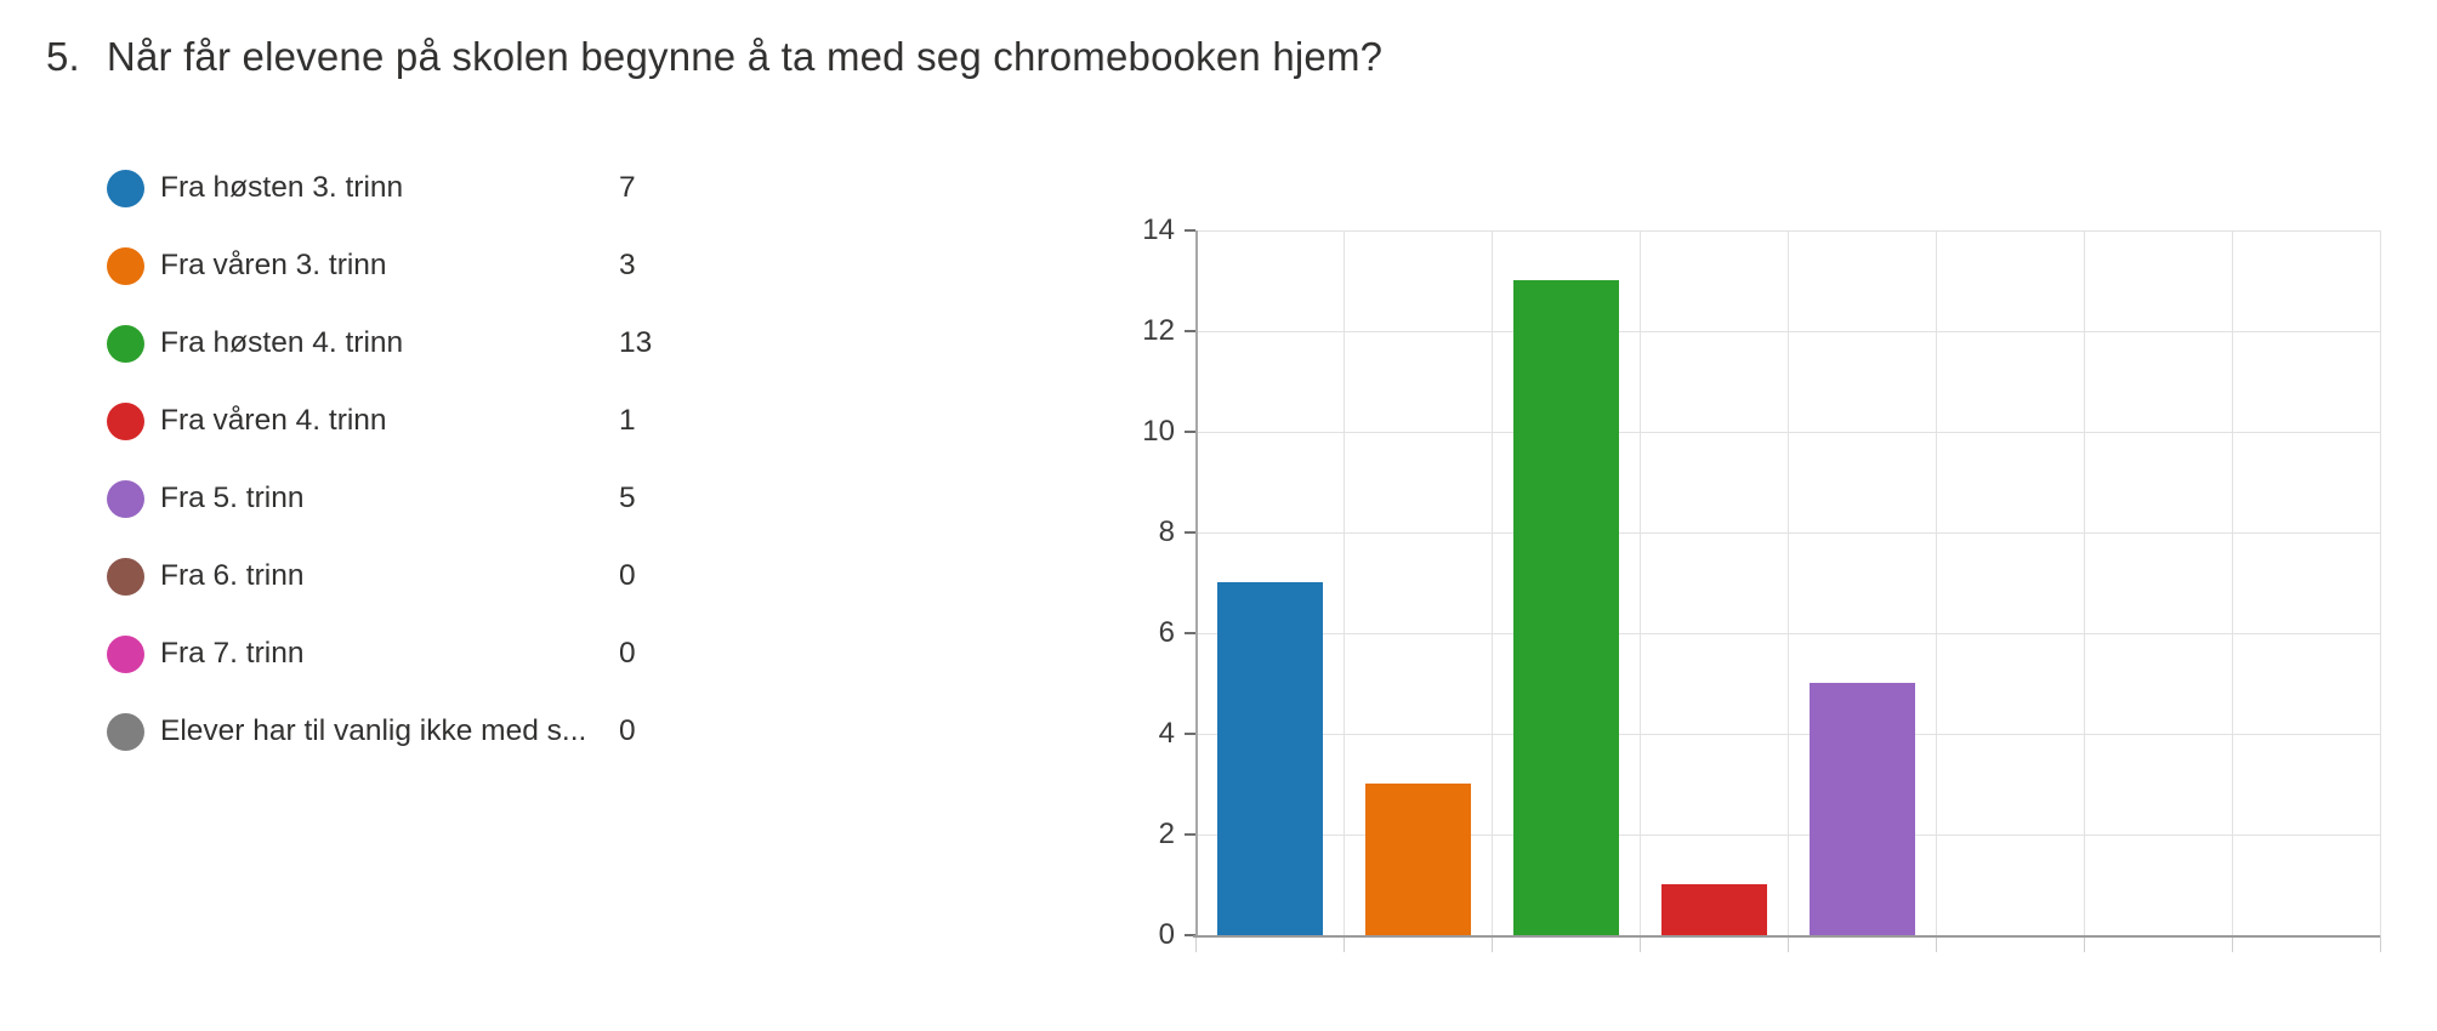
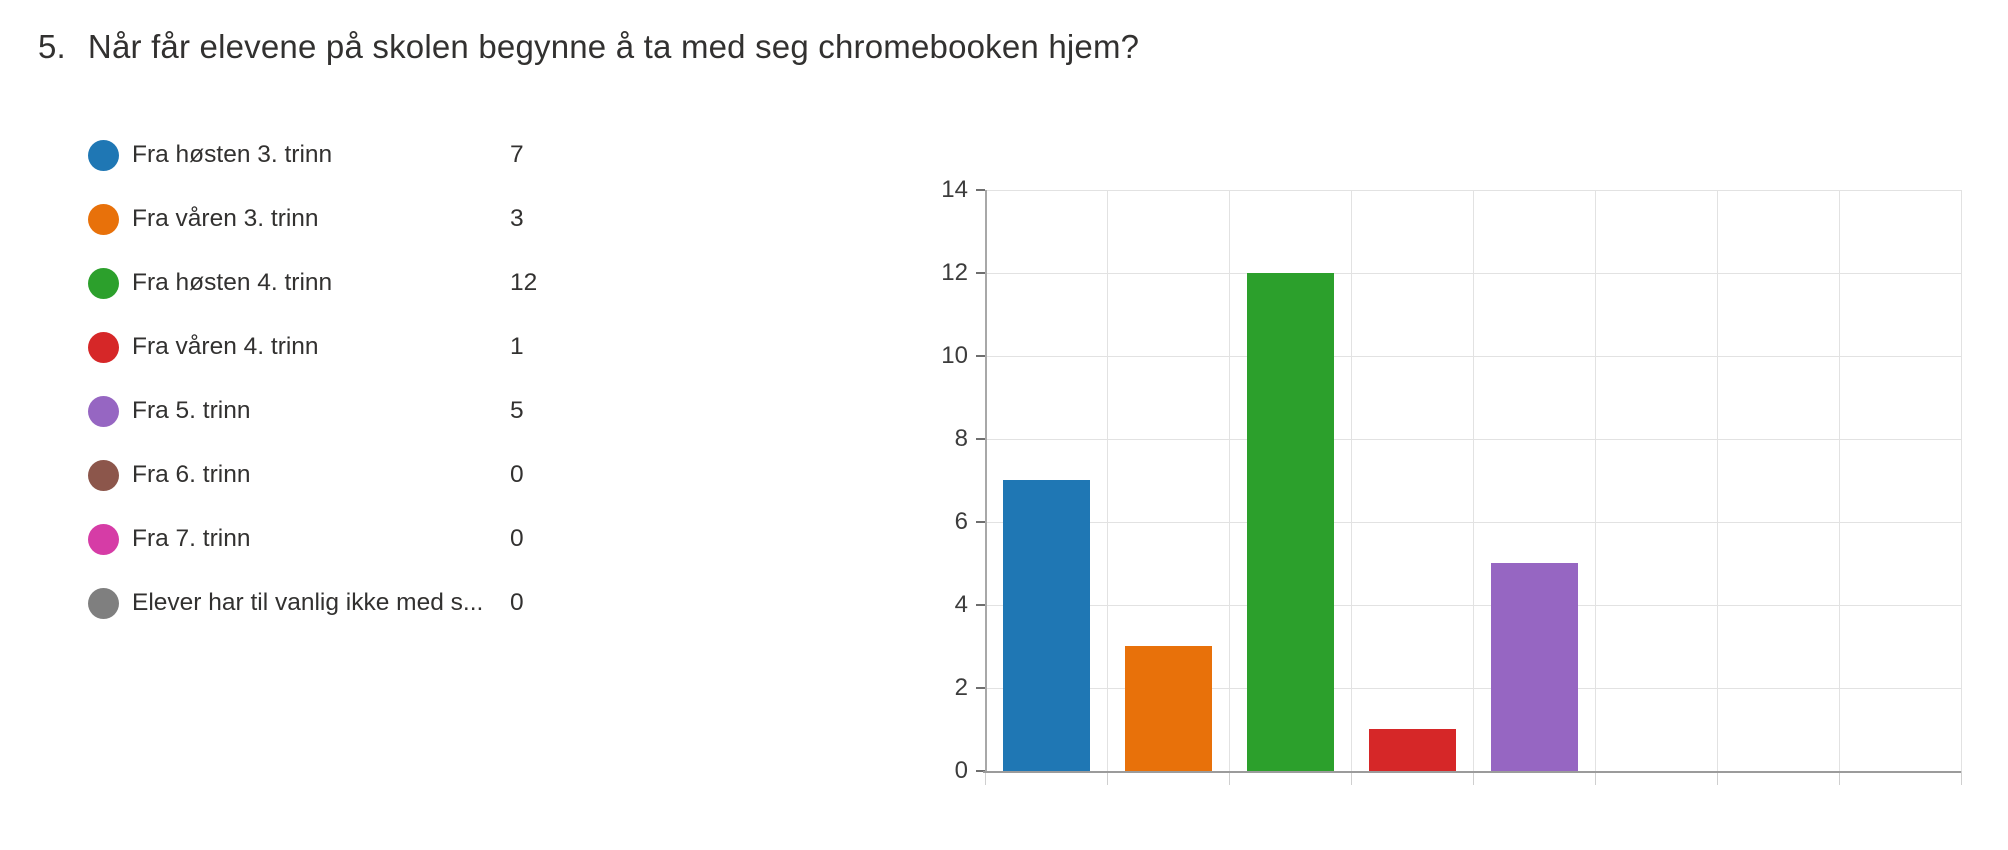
Fra høsten 4. trinn: 13 -> 12
